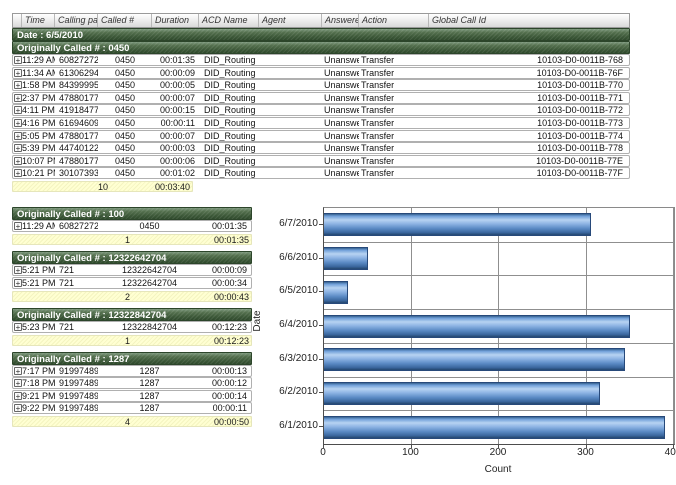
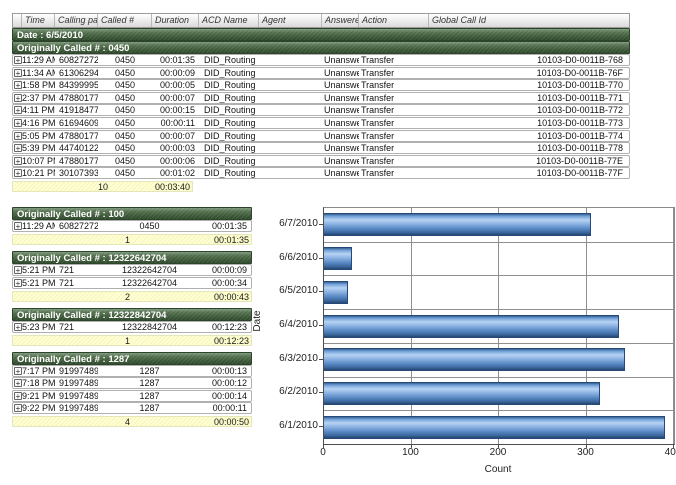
6/6/2010: 50 -> 30
6/4/2010: 350 -> 340
